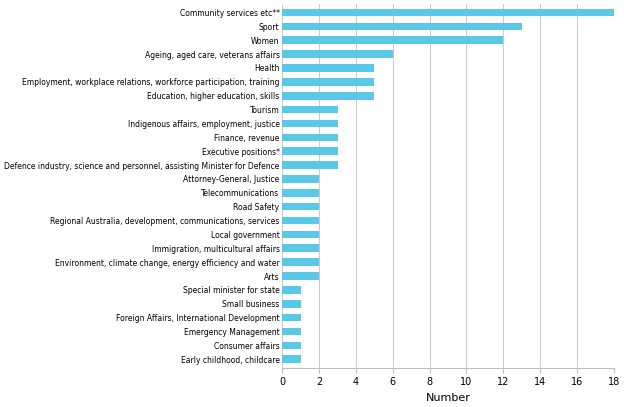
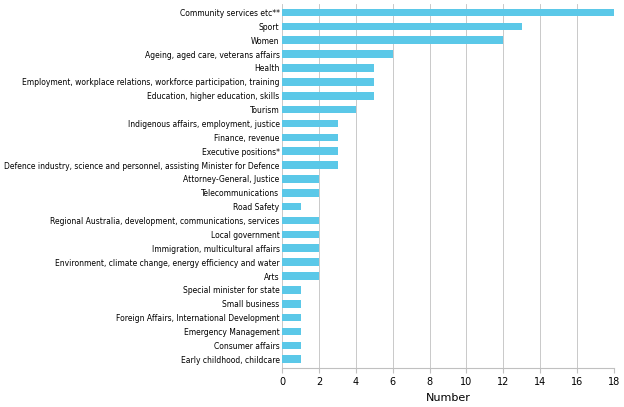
Tourism: 3 -> 4
Road Safety: 2 -> 1
